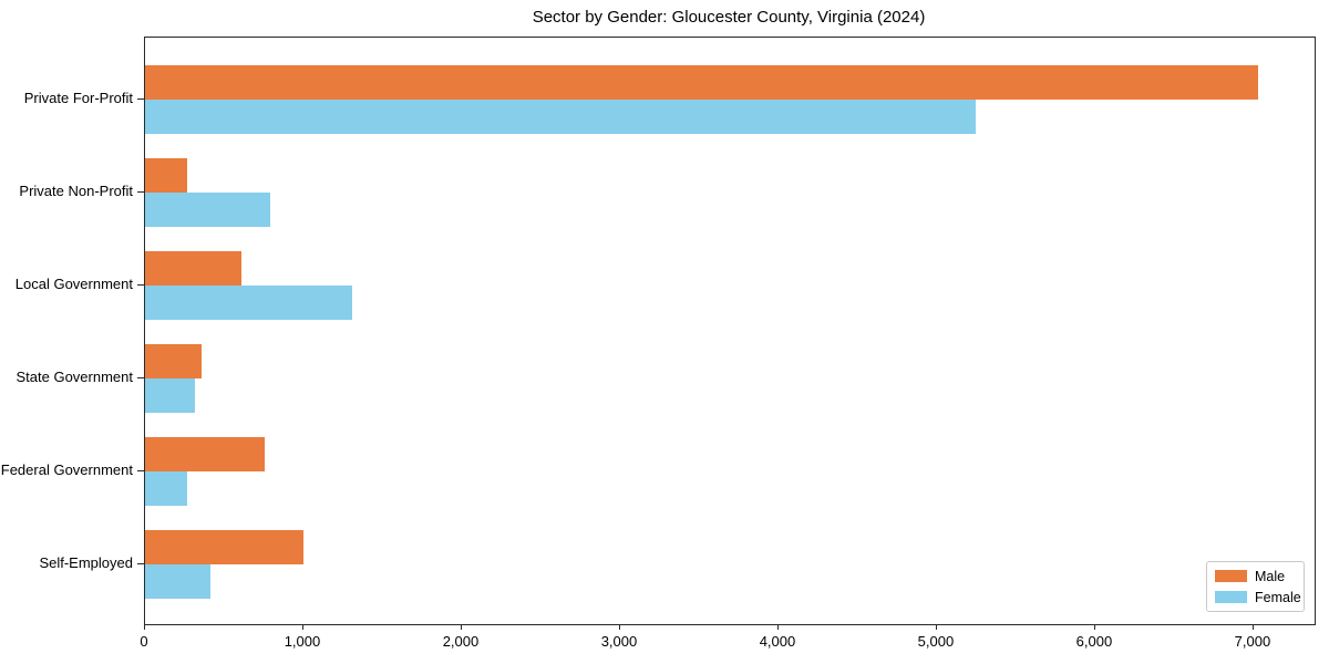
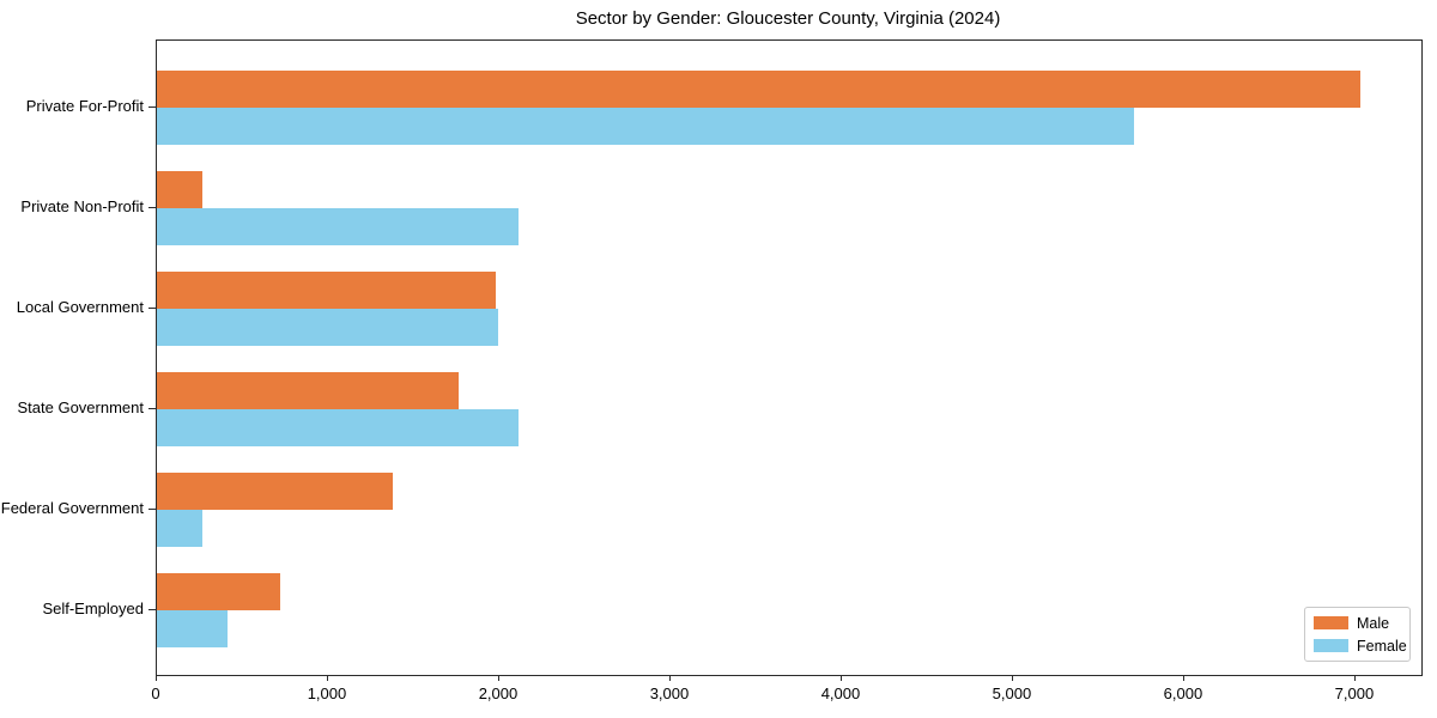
Female/Private For-Profit: 5240 -> 5710
Female/Private Non-Profit: 790 -> 2110
Male/Local Government: 610 -> 1980
Female/Local Government: 1310 -> 1990
Male/State Government: 360 -> 1760
Female/State Government: 320 -> 2110
Male/Federal Government: 760 -> 1380
Male/Self-Employed: 1000 -> 720
